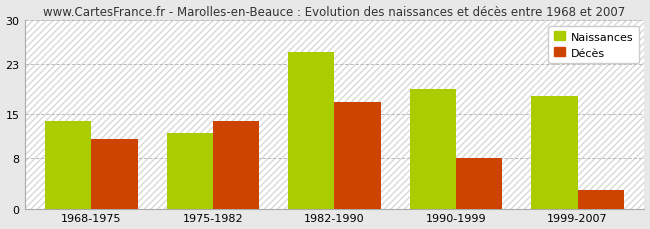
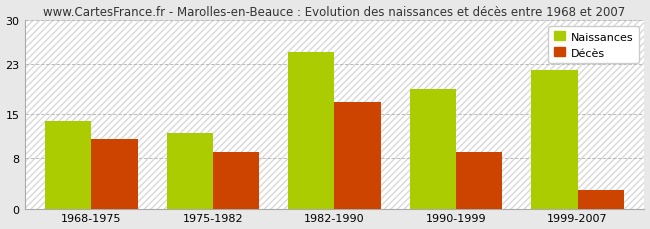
Décès/1975-1982: 14 -> 9
Décès/1990-1999: 8 -> 9
Naissances/1999-2007: 18 -> 22
